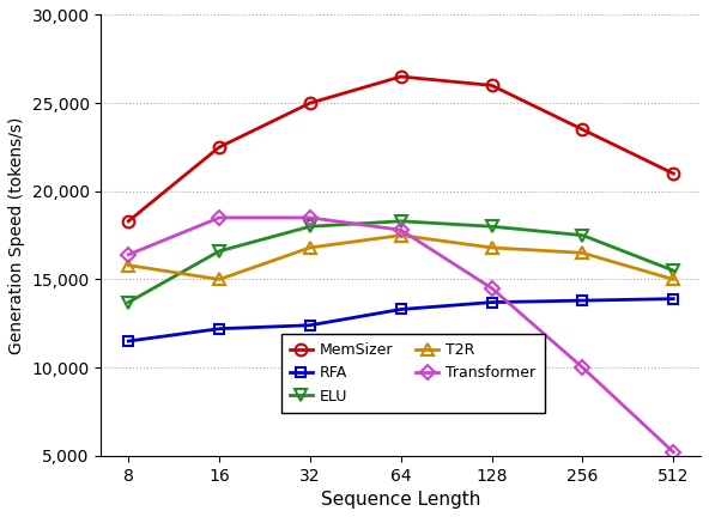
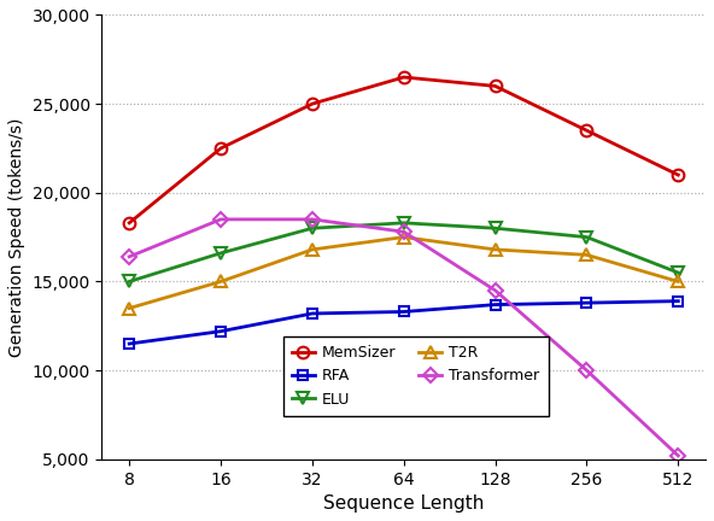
ELU/8: 13,700 -> 15,000
T2R/8: 15,800 -> 13,500
RFA/32: 12,400 -> 13,200
